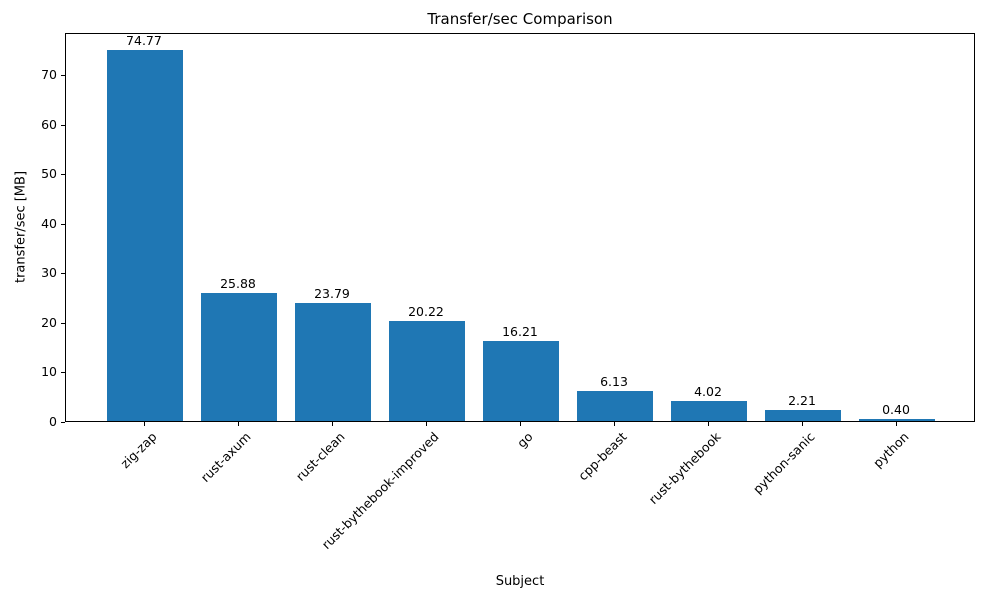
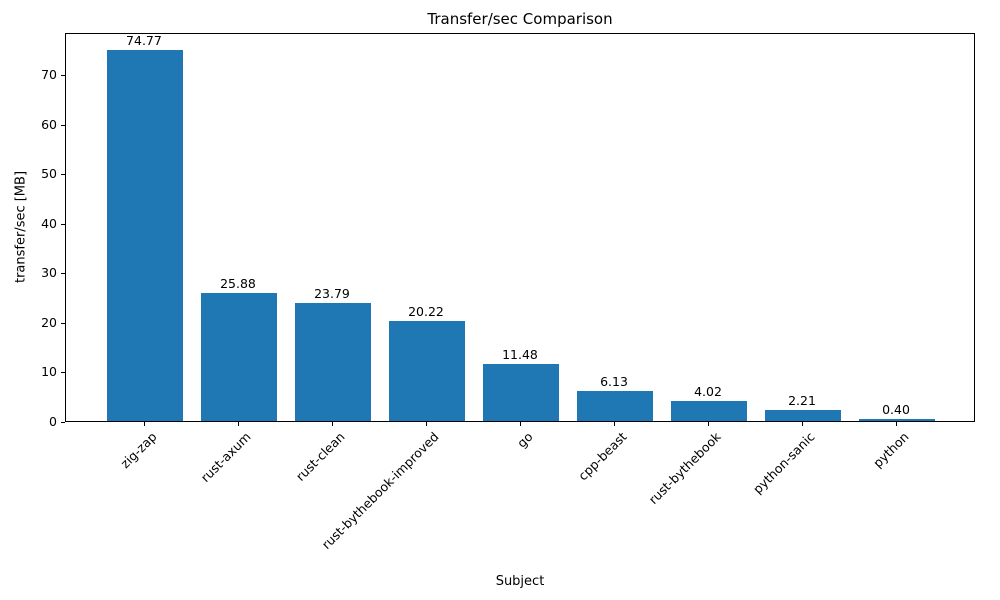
go: 16.21 -> 11.48
